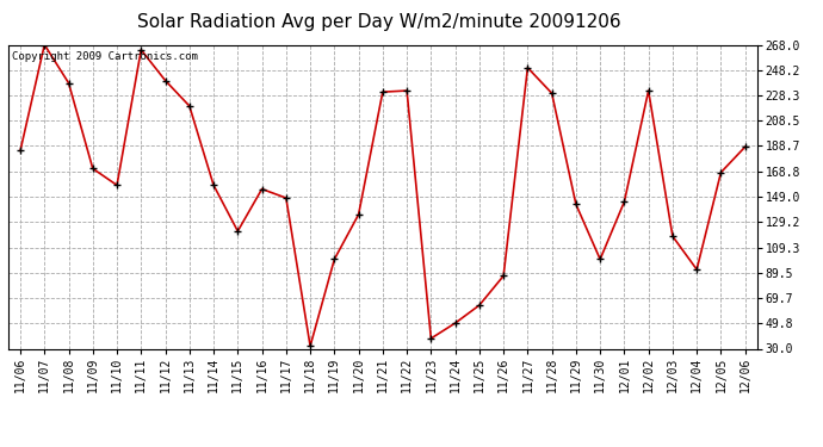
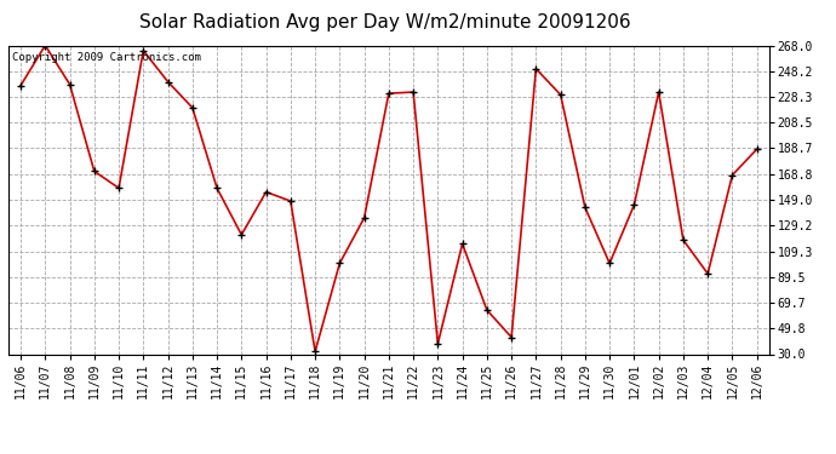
11/06: 185 -> 237
11/24: 50 -> 115
11/26: 87 -> 43
